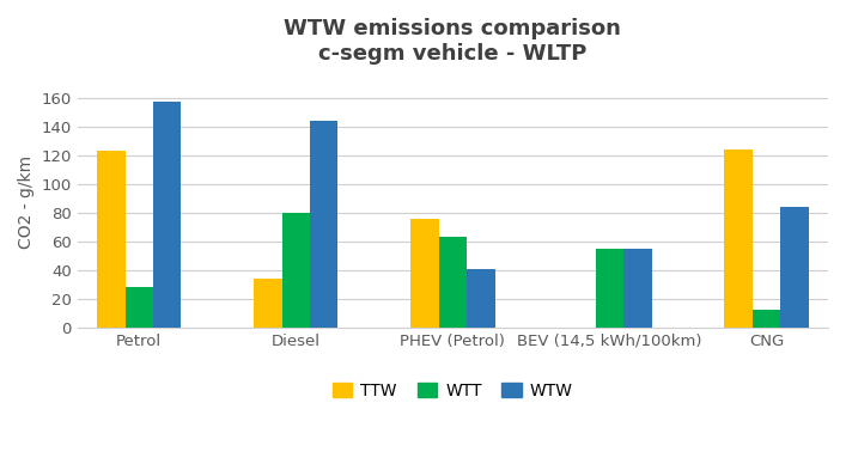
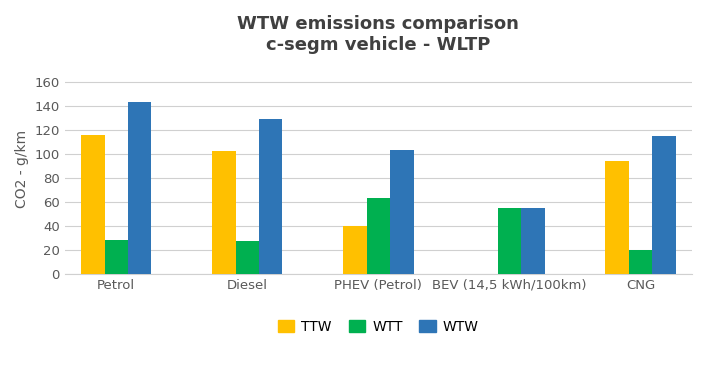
TTW/Petrol: 123 -> 116
WTW/Petrol: 157 -> 143
TTW/Diesel: 34 -> 102
WTT/Diesel: 80 -> 27
WTW/Diesel: 144 -> 129
TTW/PHEV (Petrol): 76 -> 40
WTW/PHEV (Petrol): 41 -> 103
TTW/CNG: 124 -> 94
WTT/CNG: 12 -> 20
WTW/CNG: 84 -> 115
